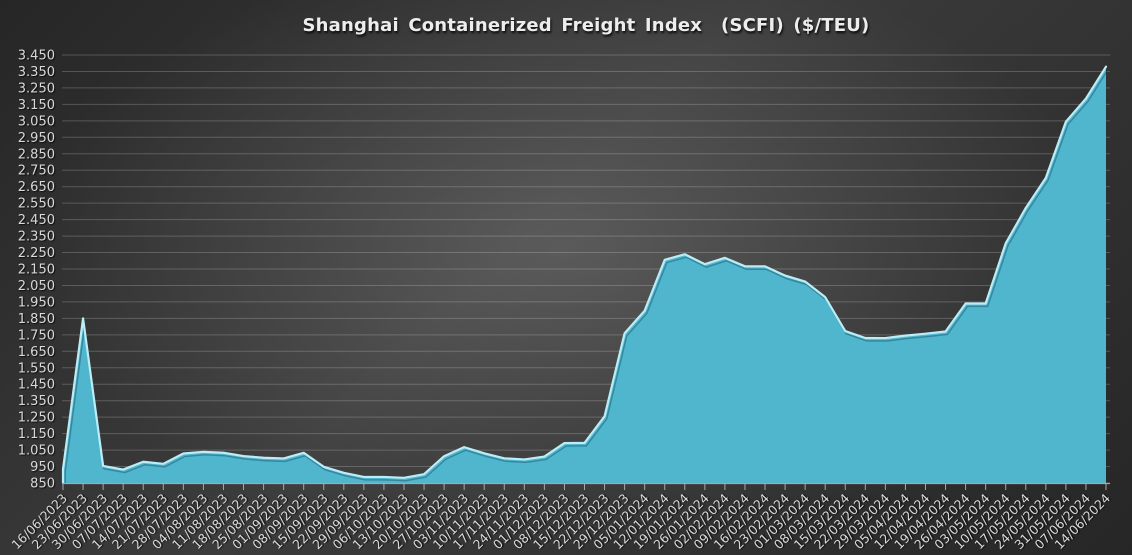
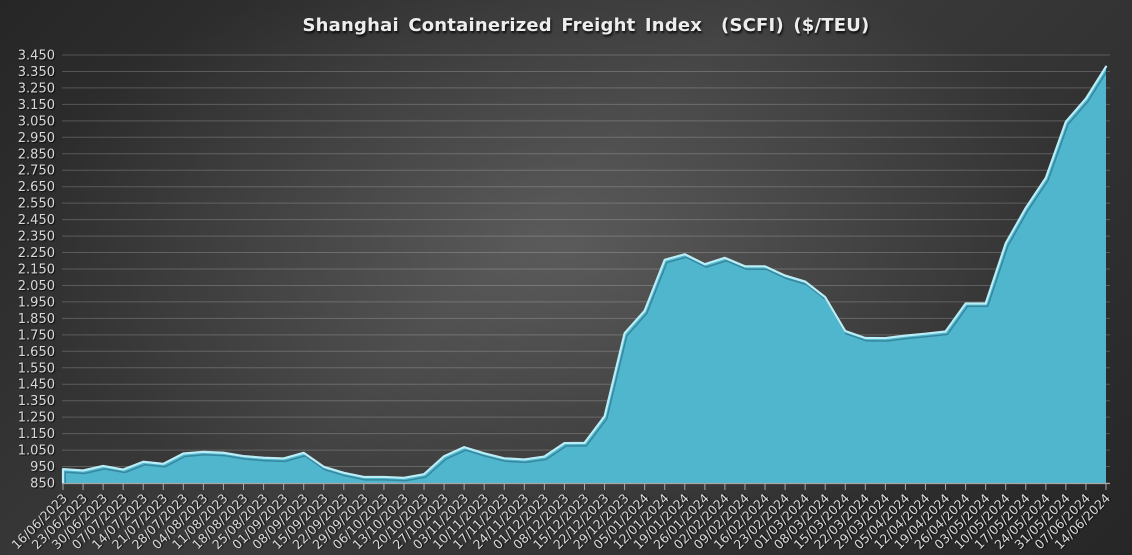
23/06/2023: 1850 -> 930
